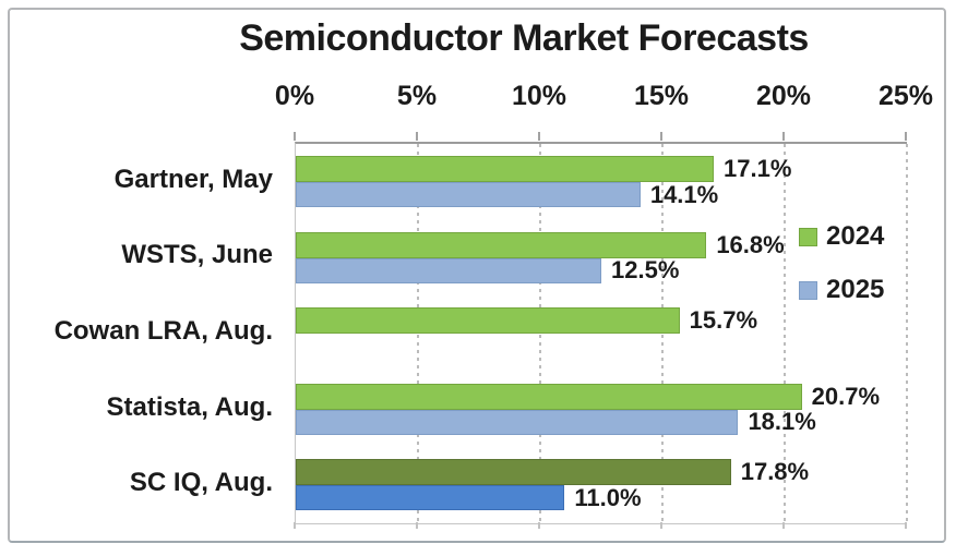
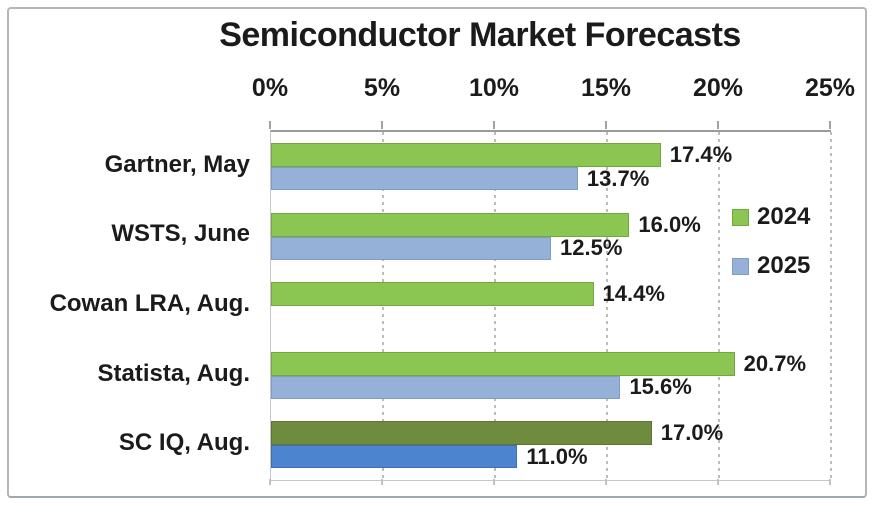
2024/Gartner, May: 17.1% -> 17.4%
2025/Gartner, May: 14.1% -> 13.7%
2024/WSTS, June: 16.8% -> 16.0%
2024/Cowan LRA, Aug.: 15.7% -> 14.4%
2025/Statista, Aug.: 18.1% -> 15.6%
2024/SC IQ, Aug.: 17.8% -> 17.0%
